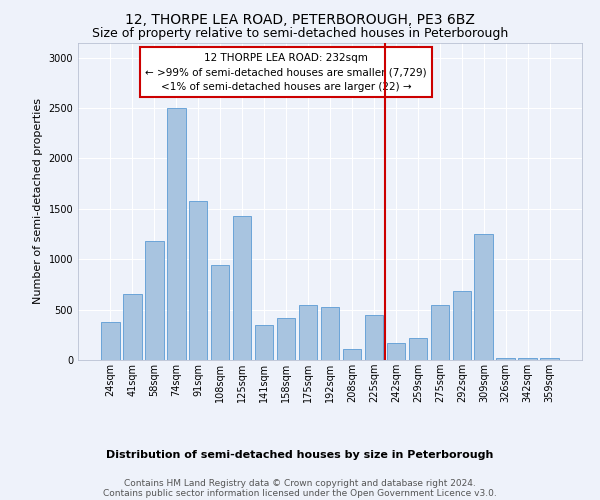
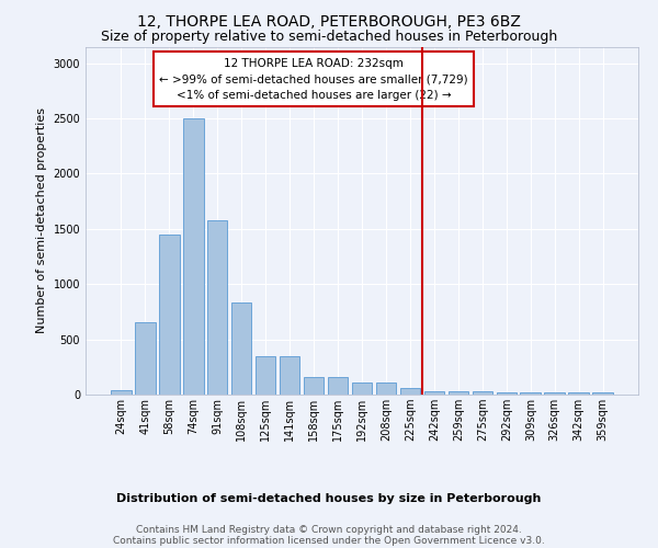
24sqm: 380 -> 40
58sqm: 1180 -> 1450
108sqm: 940 -> 830
125sqm: 1430 -> 350
158sqm: 420 -> 160
175sqm: 550 -> 160
192sqm: 530 -> 110
225sqm: 450 -> 60
242sqm: 170 -> 30
259sqm: 220 -> 20
275sqm: 550 -> 20
292sqm: 680 -> 20
309sqm: 1250 -> 20
